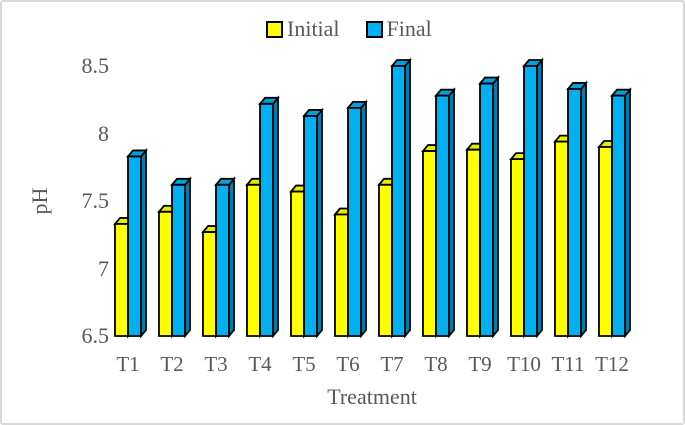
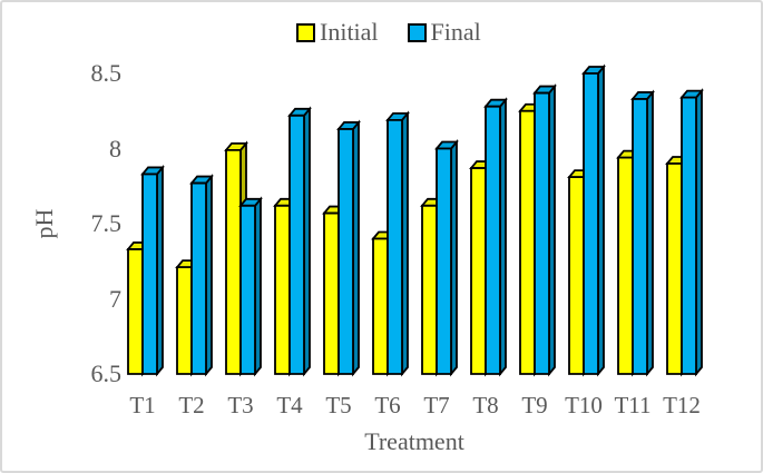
Initial/T2: 7.42 -> 7.21
Final/T2: 7.62 -> 7.77
Initial/T3: 7.27 -> 7.99
Final/T7: 8.50 -> 8.00
Initial/T9: 7.88 -> 8.25
Final/T12: 8.28 -> 8.34
